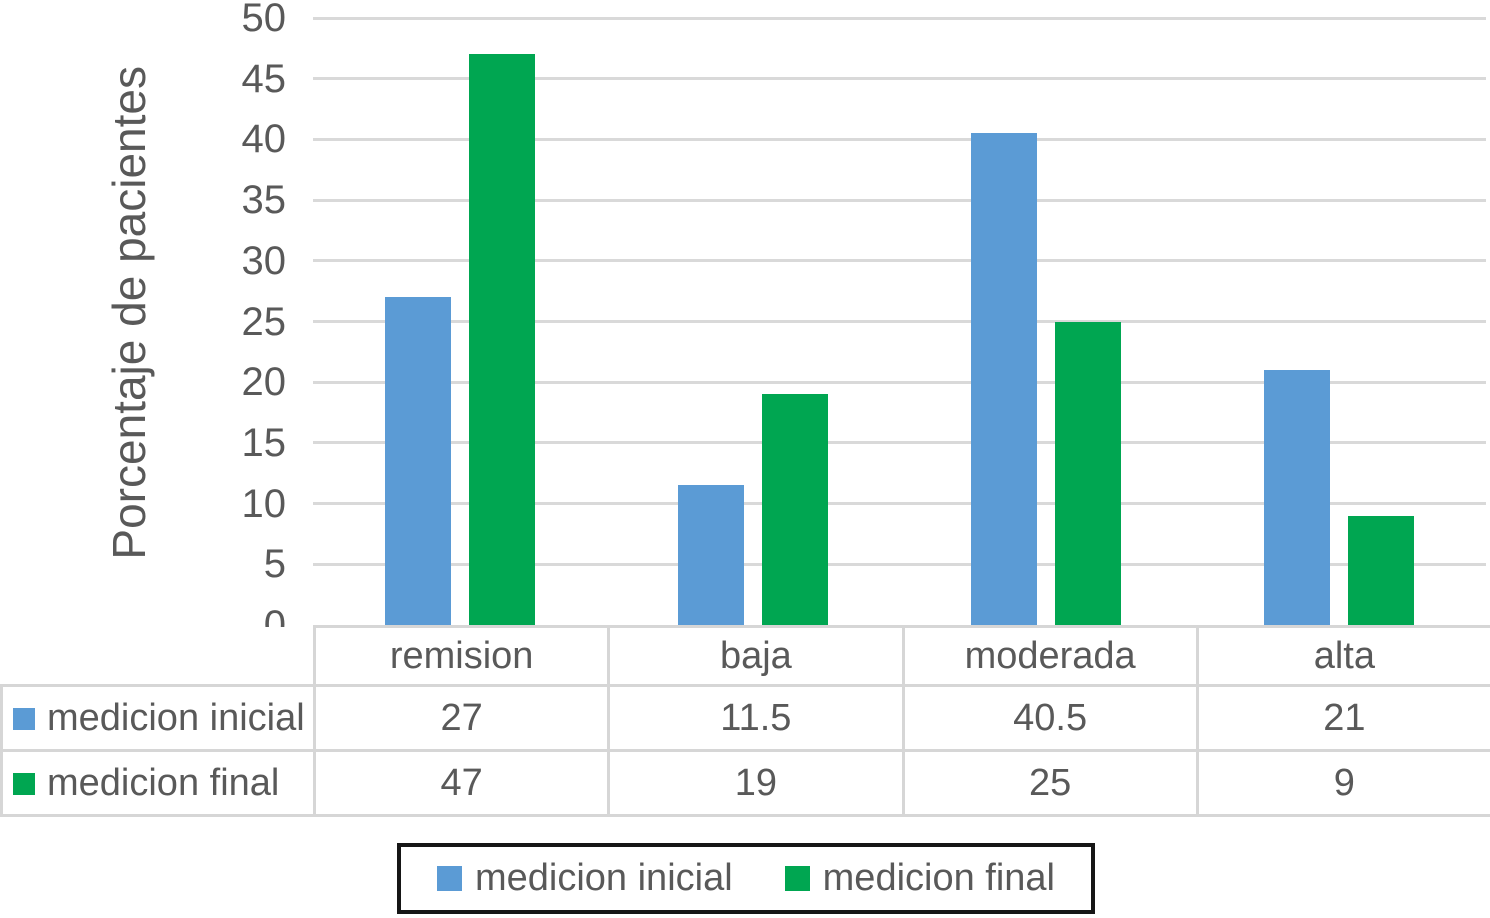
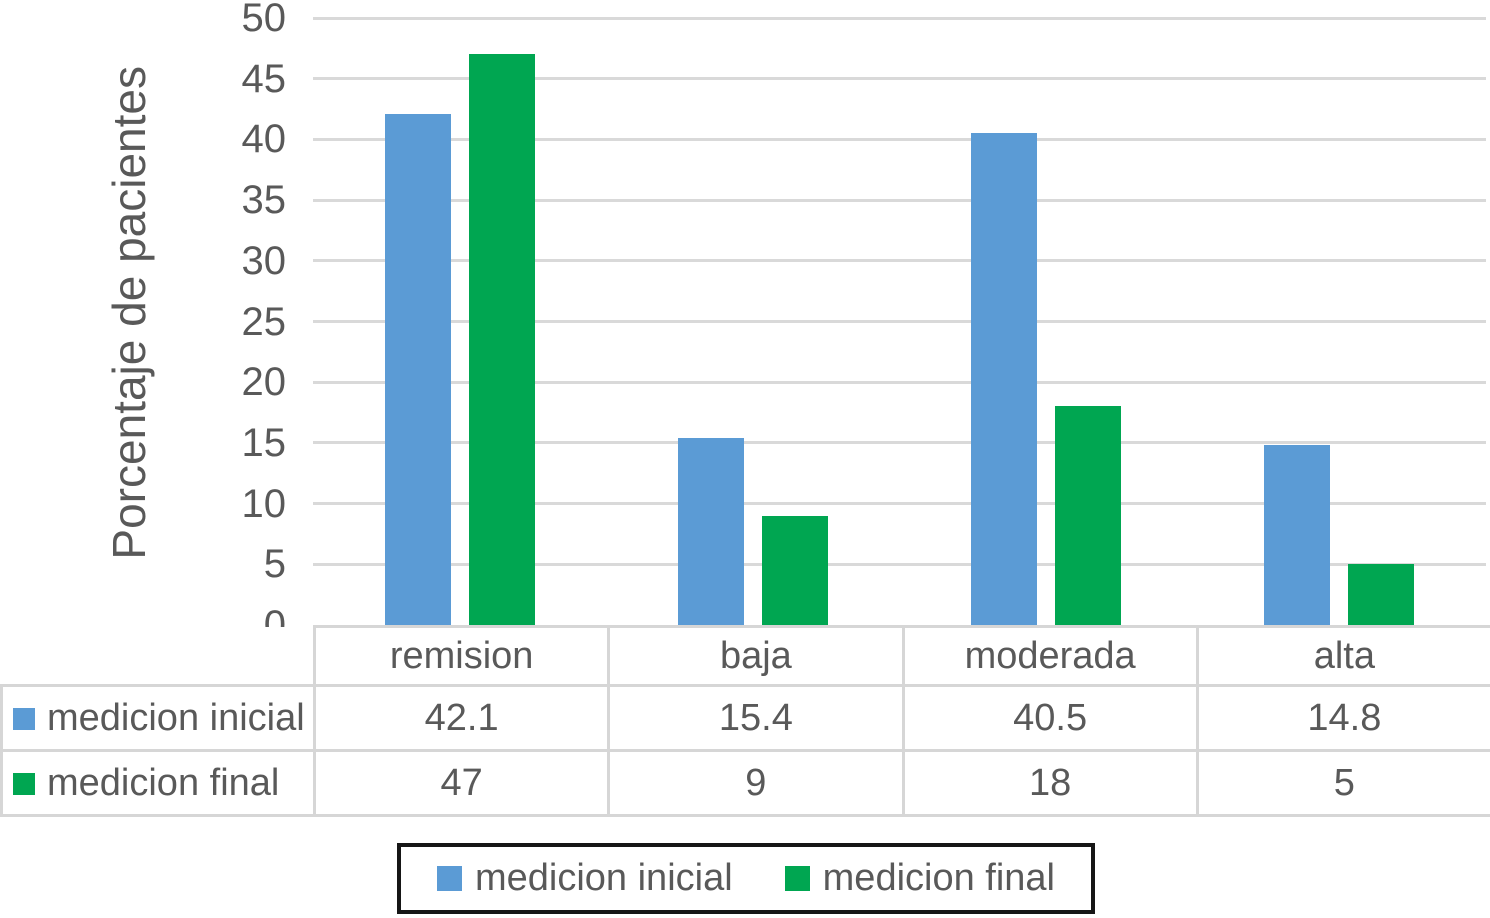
medicion inicial/remision: 27 -> 42.1
medicion inicial/baja: 11.5 -> 15.4
medicion final/baja: 19 -> 9
medicion final/moderada: 25 -> 18
medicion inicial/alta: 21 -> 14.8
medicion final/alta: 9 -> 5
